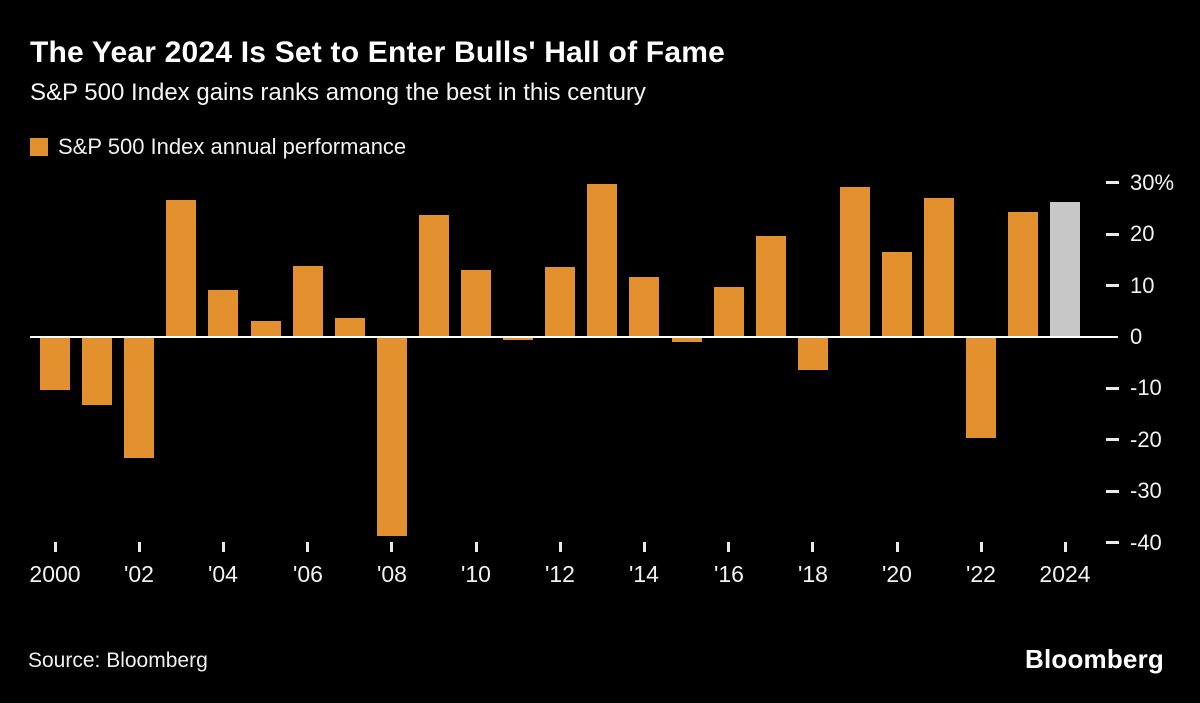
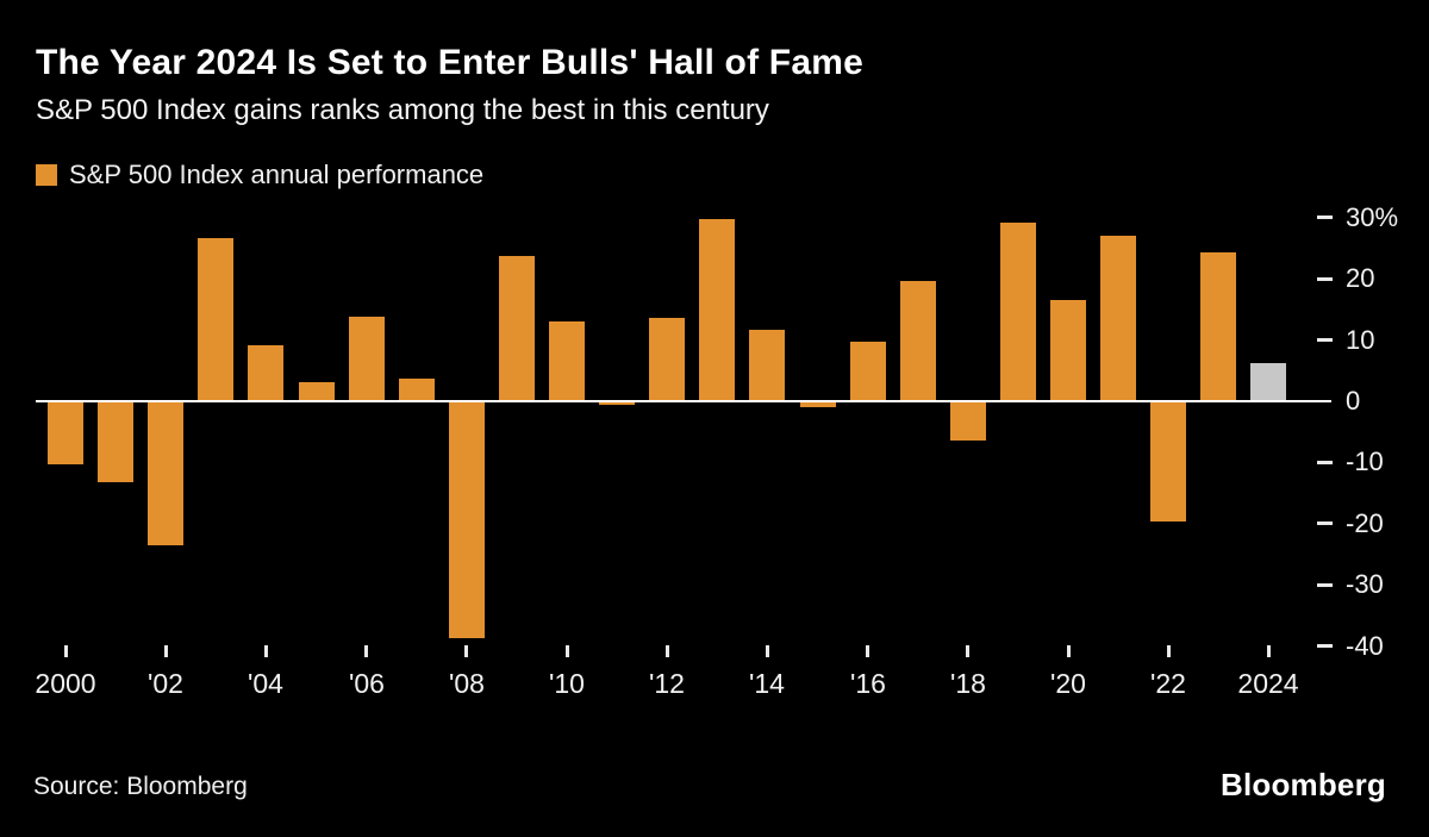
2024: 26% -> 6%
